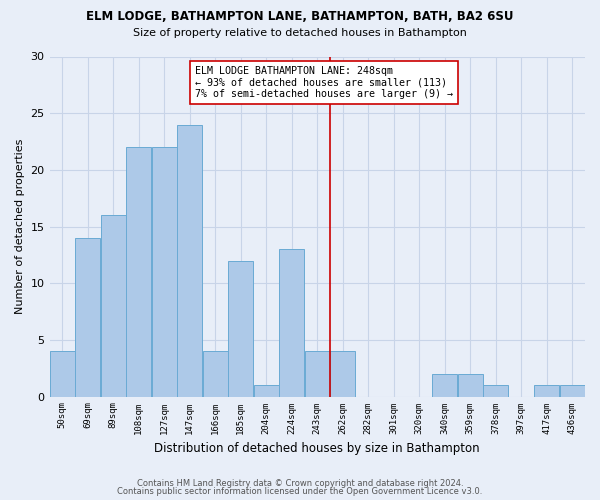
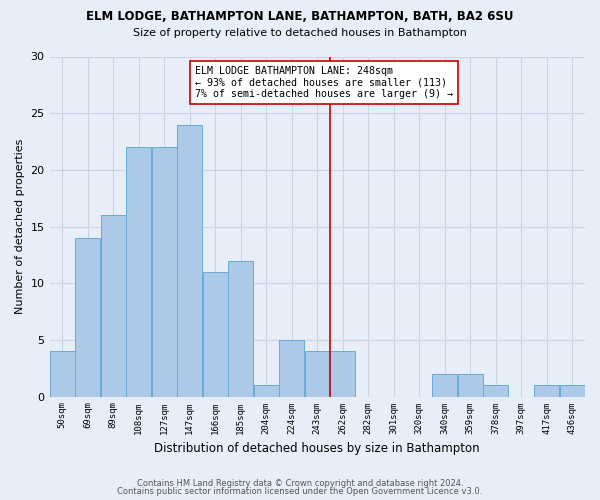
166sqm: 4 -> 11
224sqm: 13 -> 5
